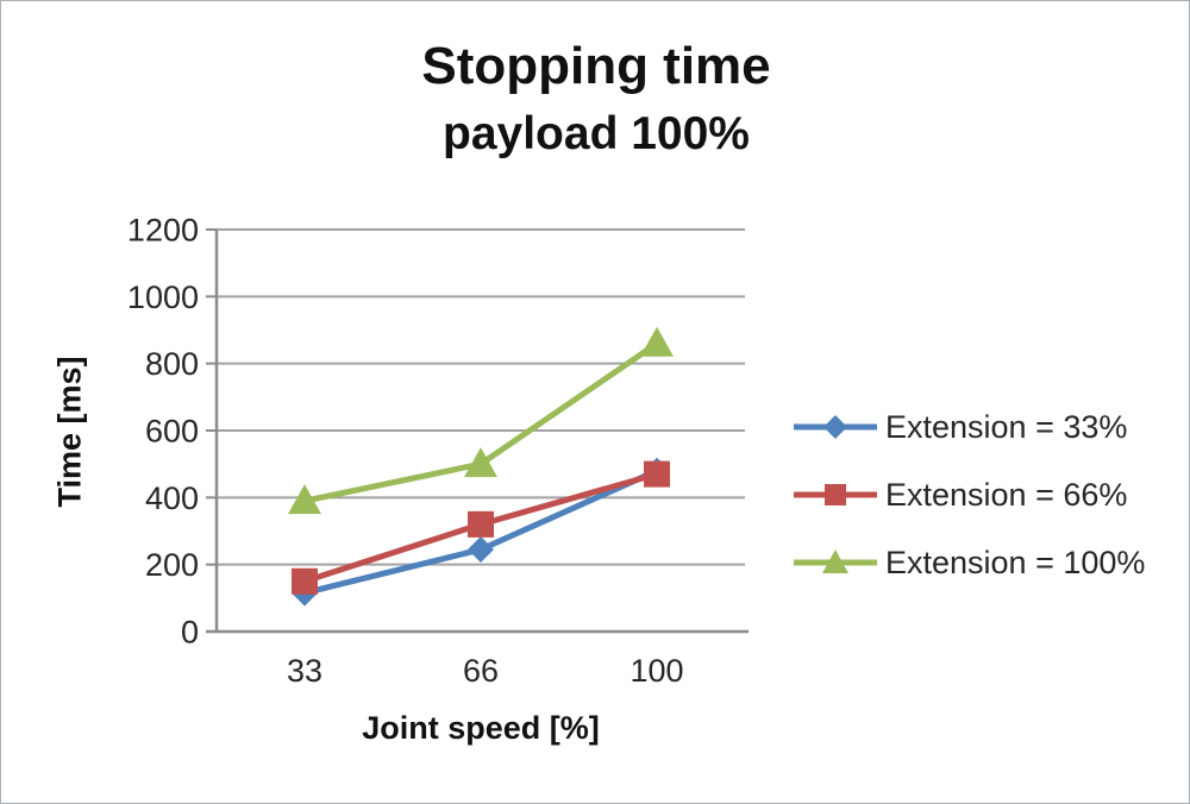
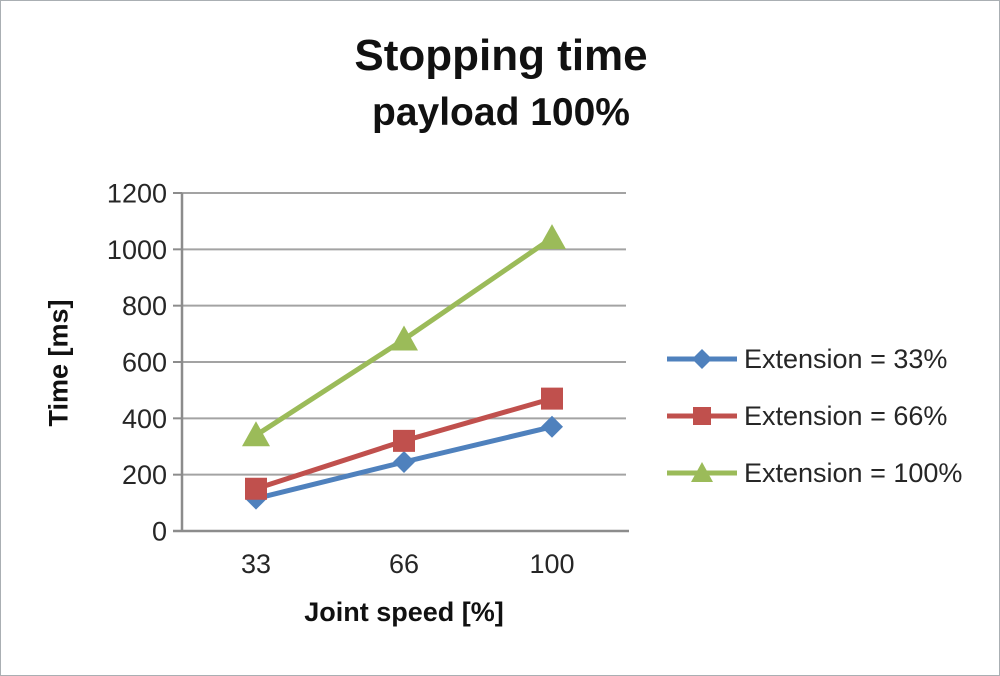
Extension = 100%/33: 390 -> 340
Extension = 100%/66: 500 -> 680
Extension = 33%/100: 480 -> 370
Extension = 100%/100: 860 -> 1040
